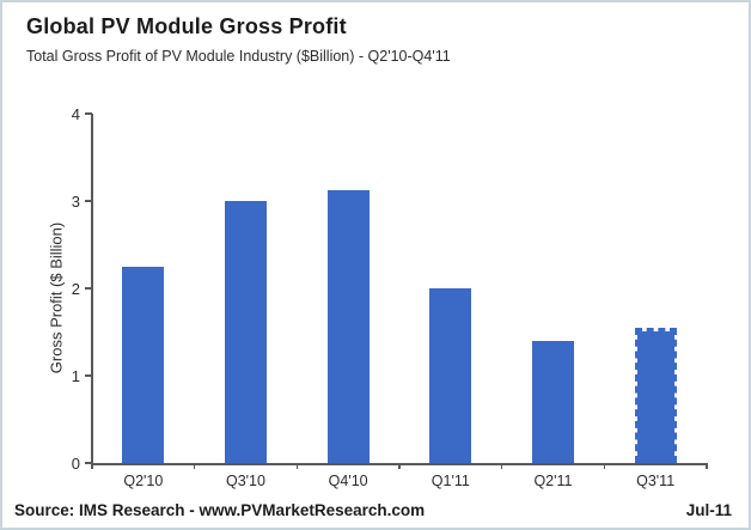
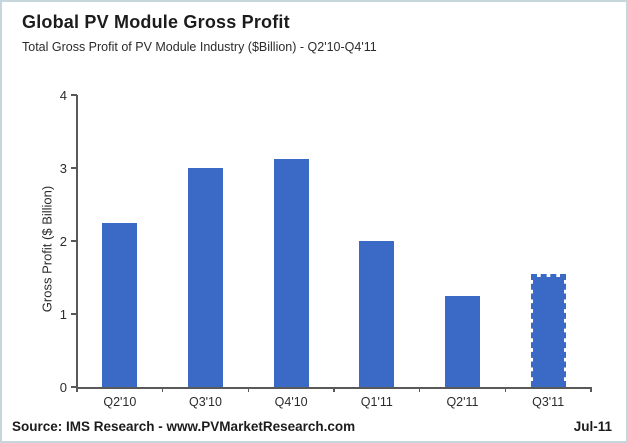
Q2'11: 1.4 -> 1.2
